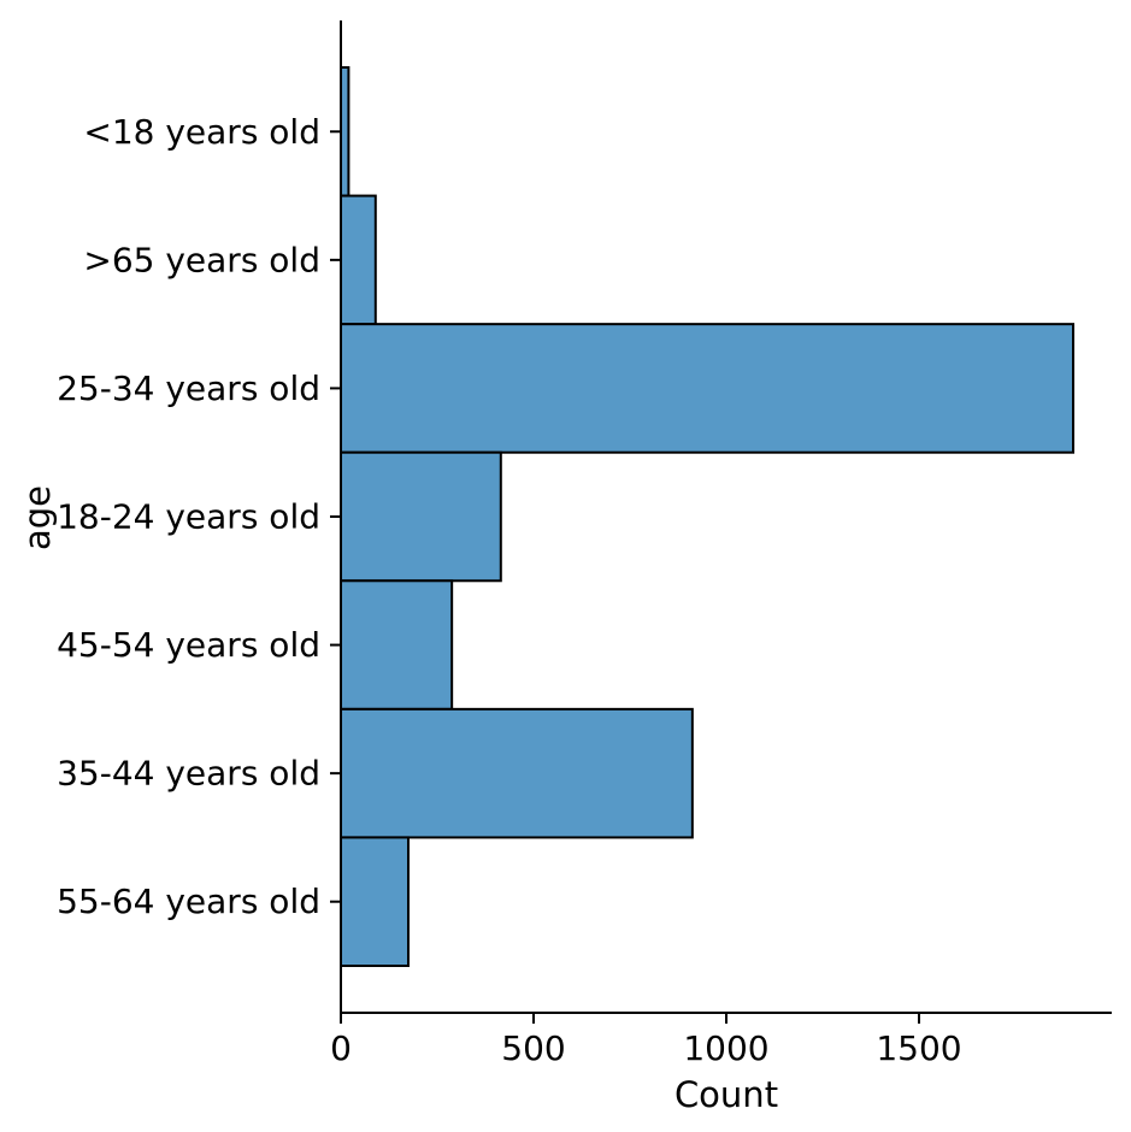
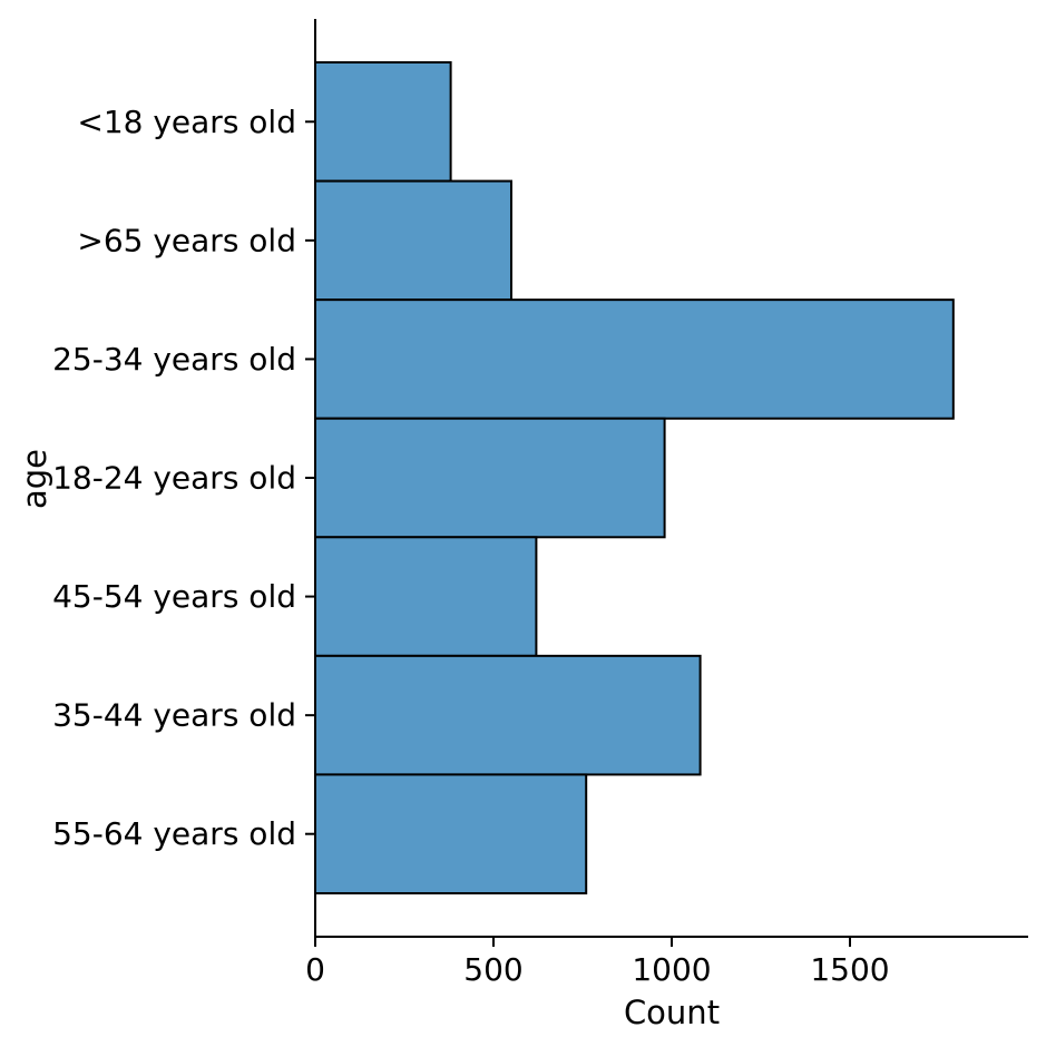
<18 years old: 20 -> 380
>65 years old: 90 -> 550
25-34 years old: 1900 -> 1790
18-24 years old: 420 -> 980
45-54 years old: 290 -> 620
35-44 years old: 910 -> 1080
55-64 years old: 180 -> 760
